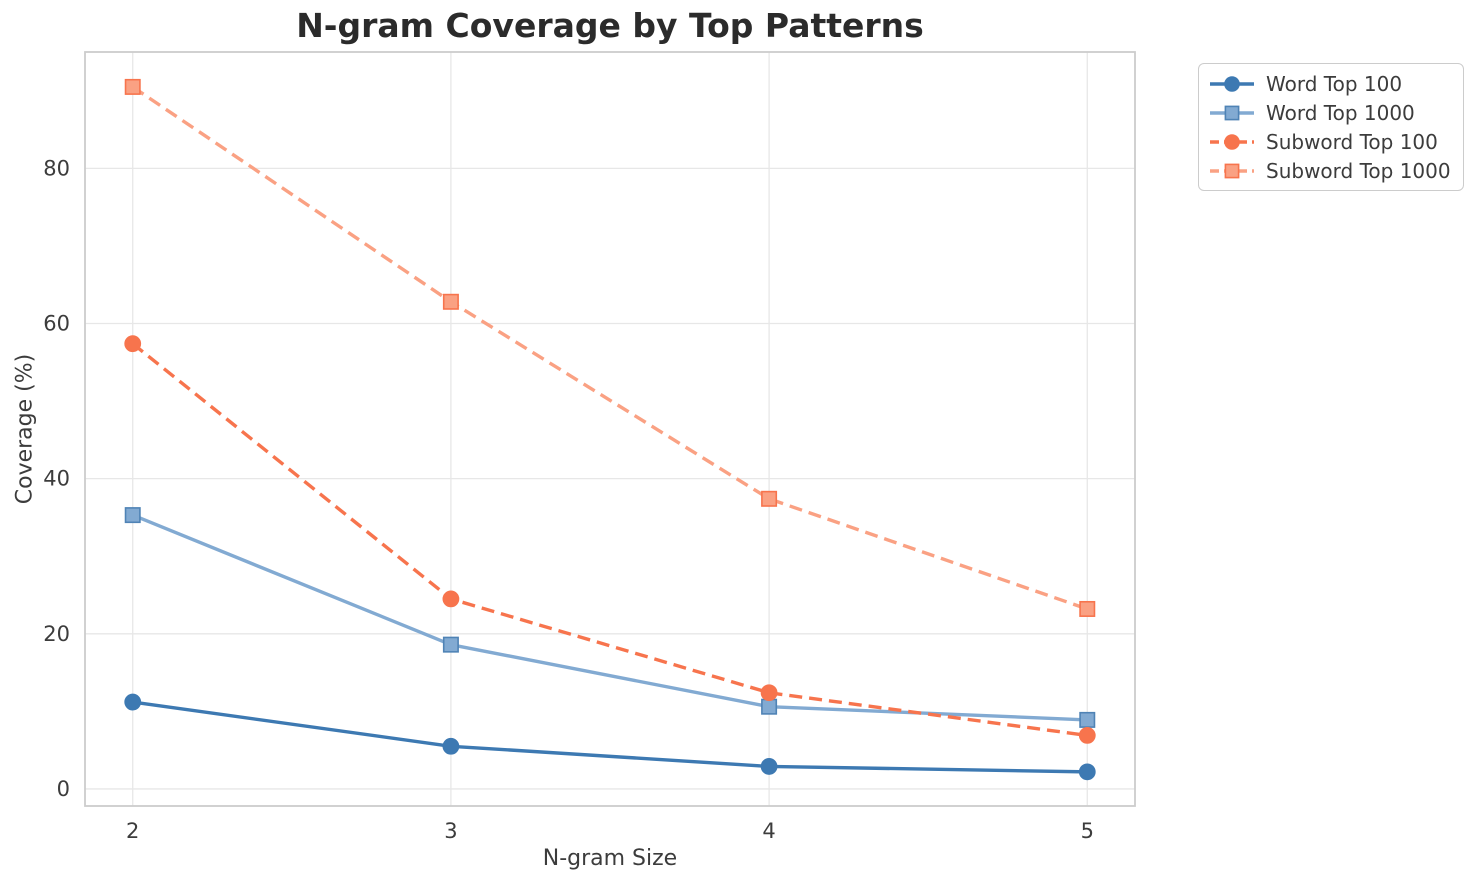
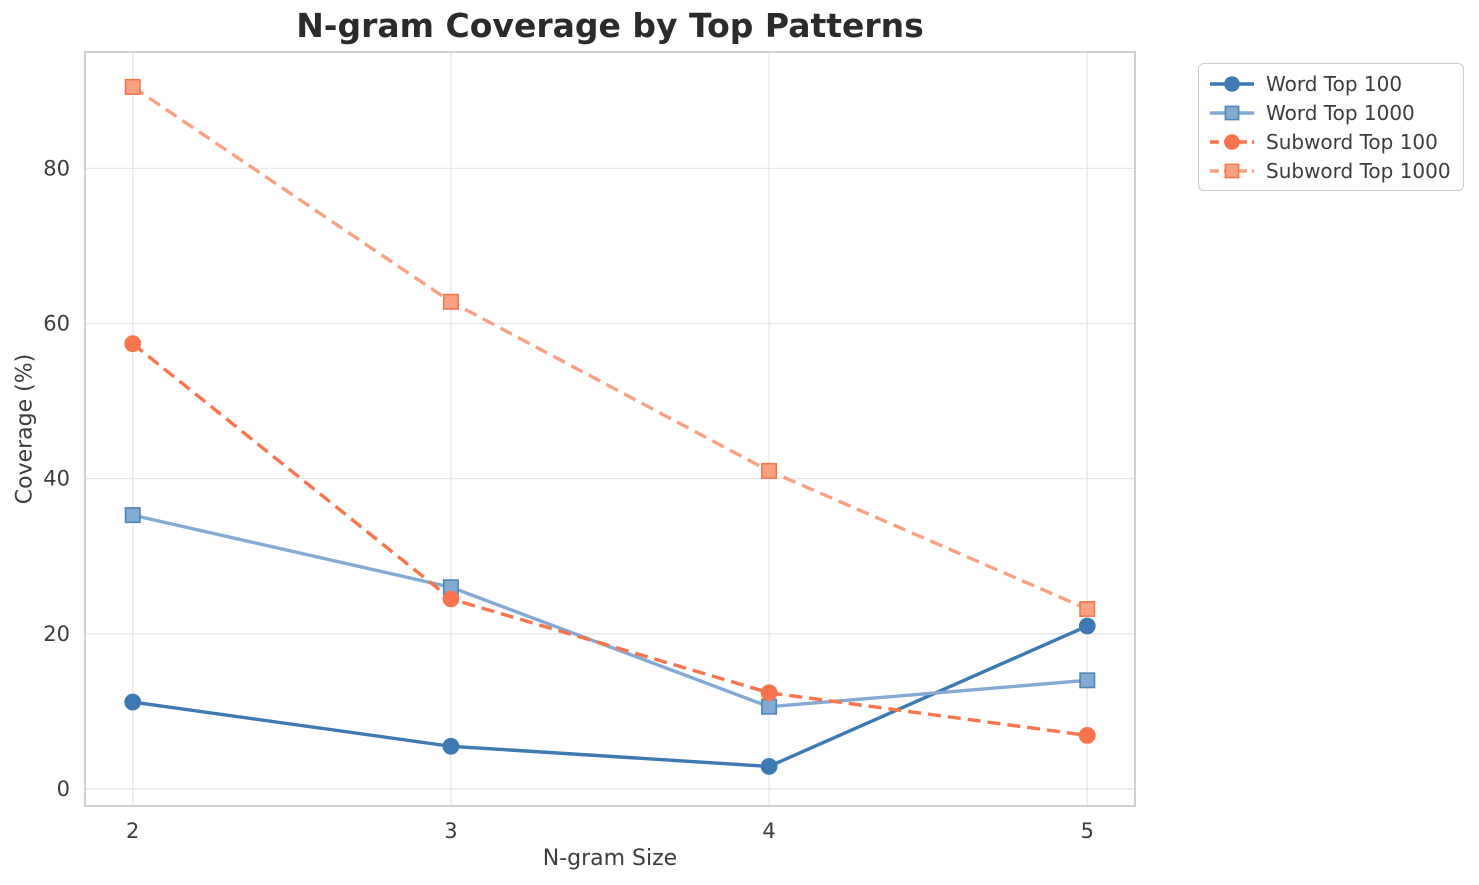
Word Top 1000/3: 19 -> 26
Subword Top 1000/4: 37 -> 41
Word Top 100/5: 2 -> 21
Word Top 1000/5: 9 -> 14
